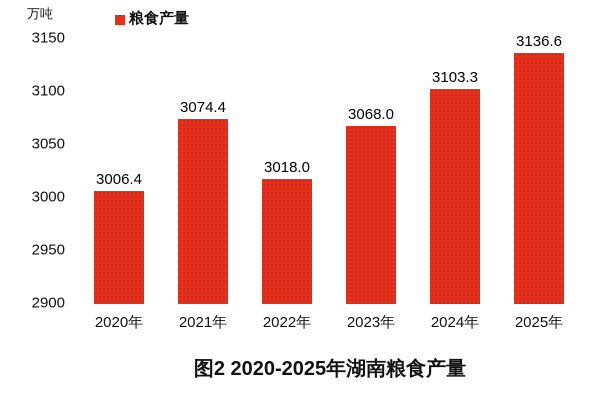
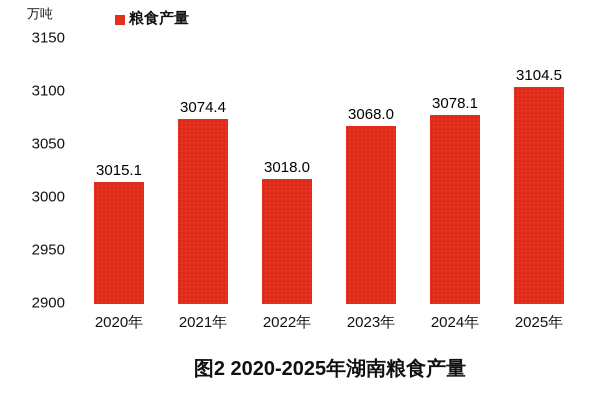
2020年: 3006.4 -> 3015.1
2024年: 3103.3 -> 3078.1
2025年: 3136.6 -> 3104.5
